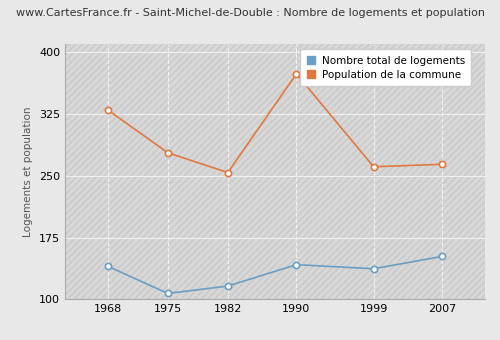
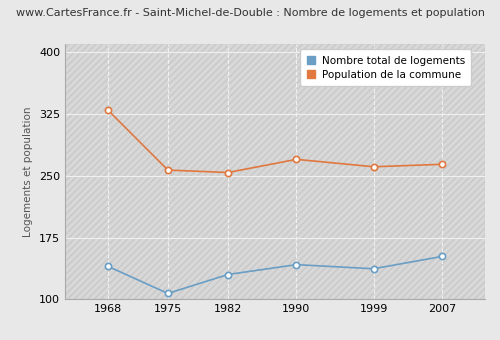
Population de la commune/1975: 278 -> 257
Nombre total de logements/1982: 116 -> 130
Population de la commune/1990: 374 -> 270
